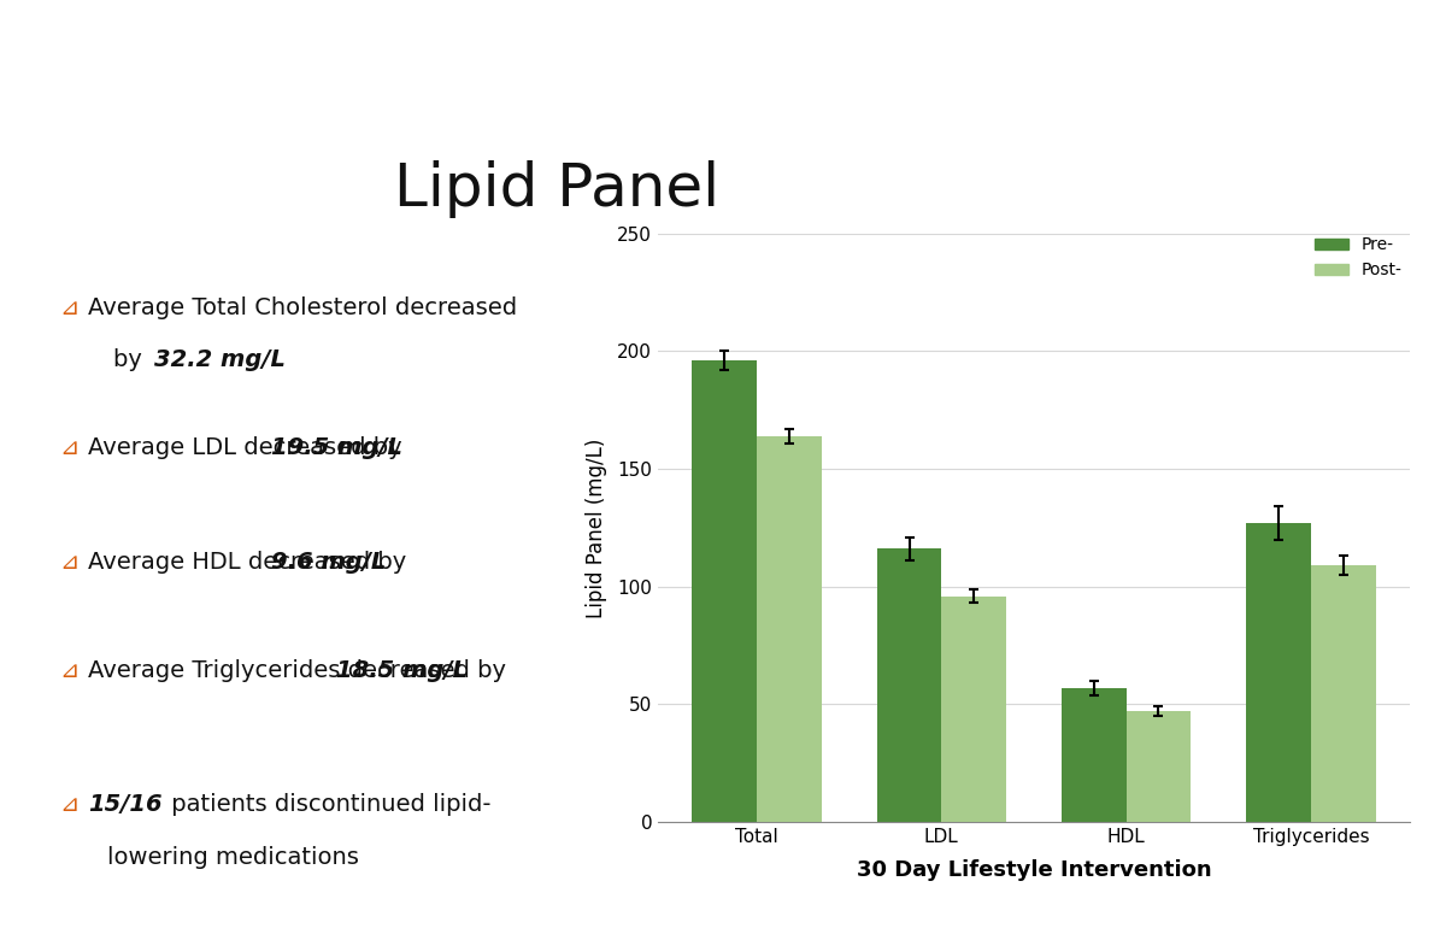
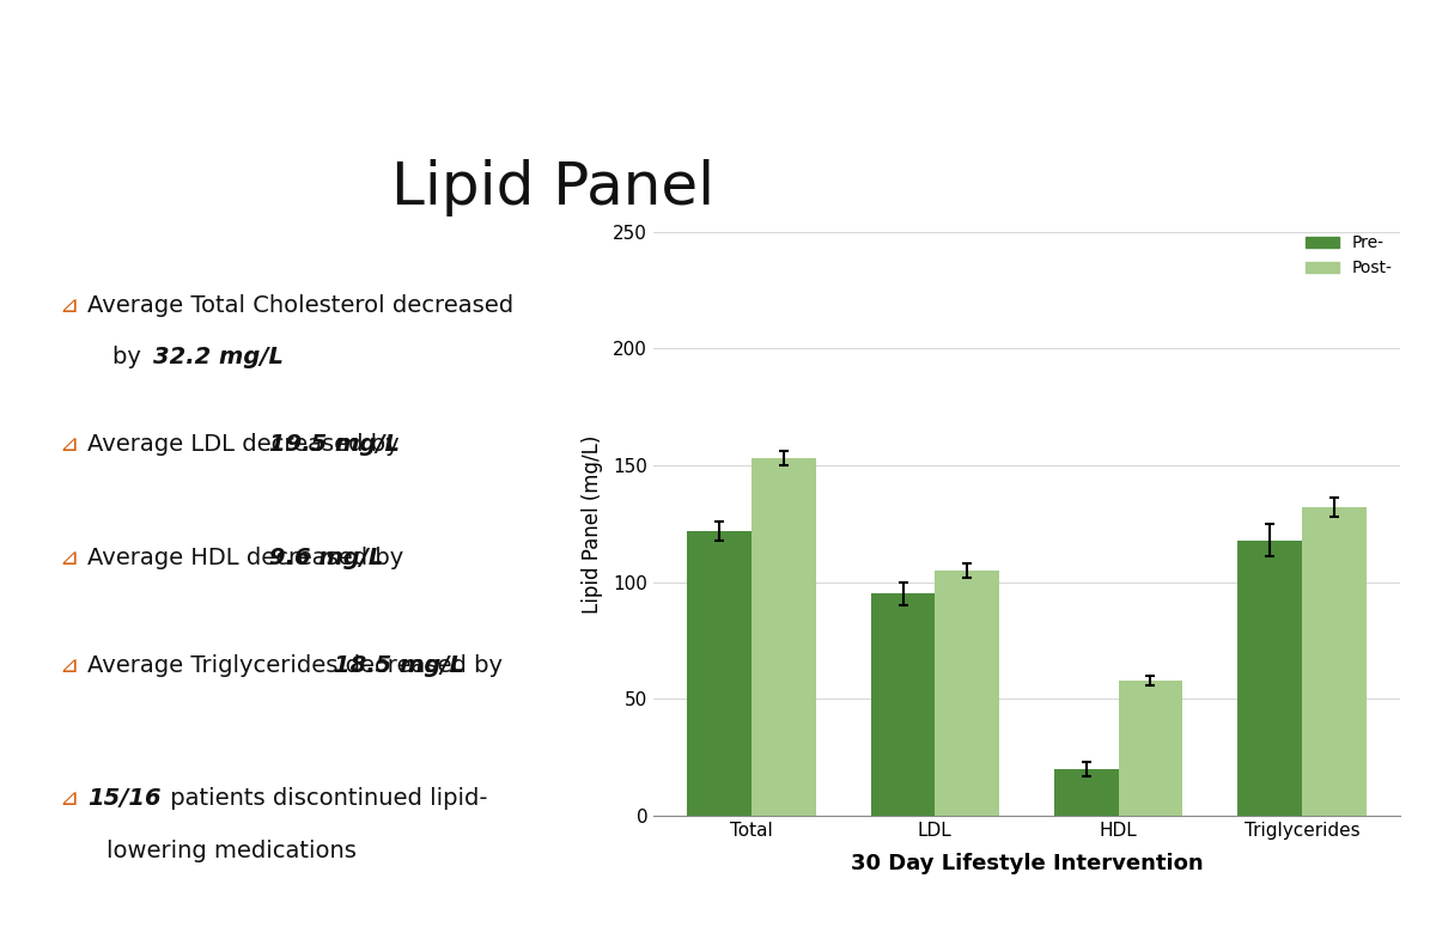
Pre-/Total: 196 -> 122
Post-/Total: 164 -> 153
Pre-/LDL: 116 -> 95
Post-/LDL: 96 -> 105
Pre-/HDL: 57 -> 20
Post-/HDL: 47 -> 58
Pre-/Triglycerides: 127 -> 118
Post-/Triglycerides: 109 -> 132
